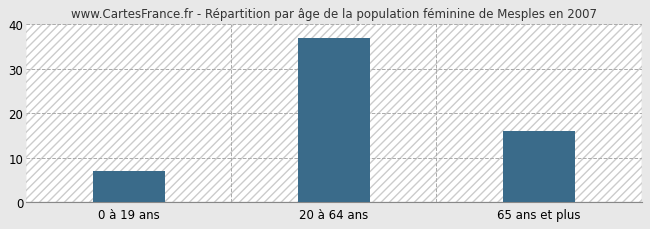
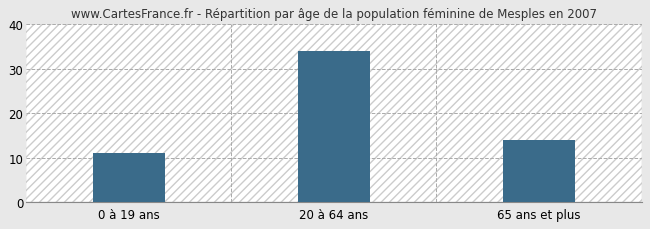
0 à 19 ans: 7 -> 11
20 à 64 ans: 37 -> 34
65 ans et plus: 16 -> 14
